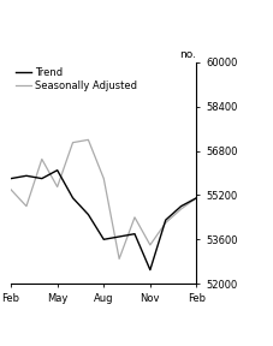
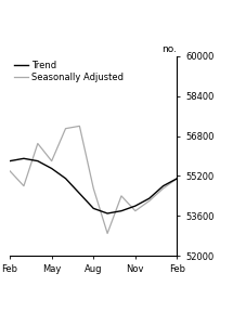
Trend/May: 56100 -> 55500
Seasonally Adjusted/May: 55500 -> 55800
Trend/Aug: 53600 -> 53900
Seasonally Adjusted/Aug: 55800 -> 54700
Trend/Nov: 52500 -> 54000
Seasonally Adjusted/Nov: 53400 -> 53800
